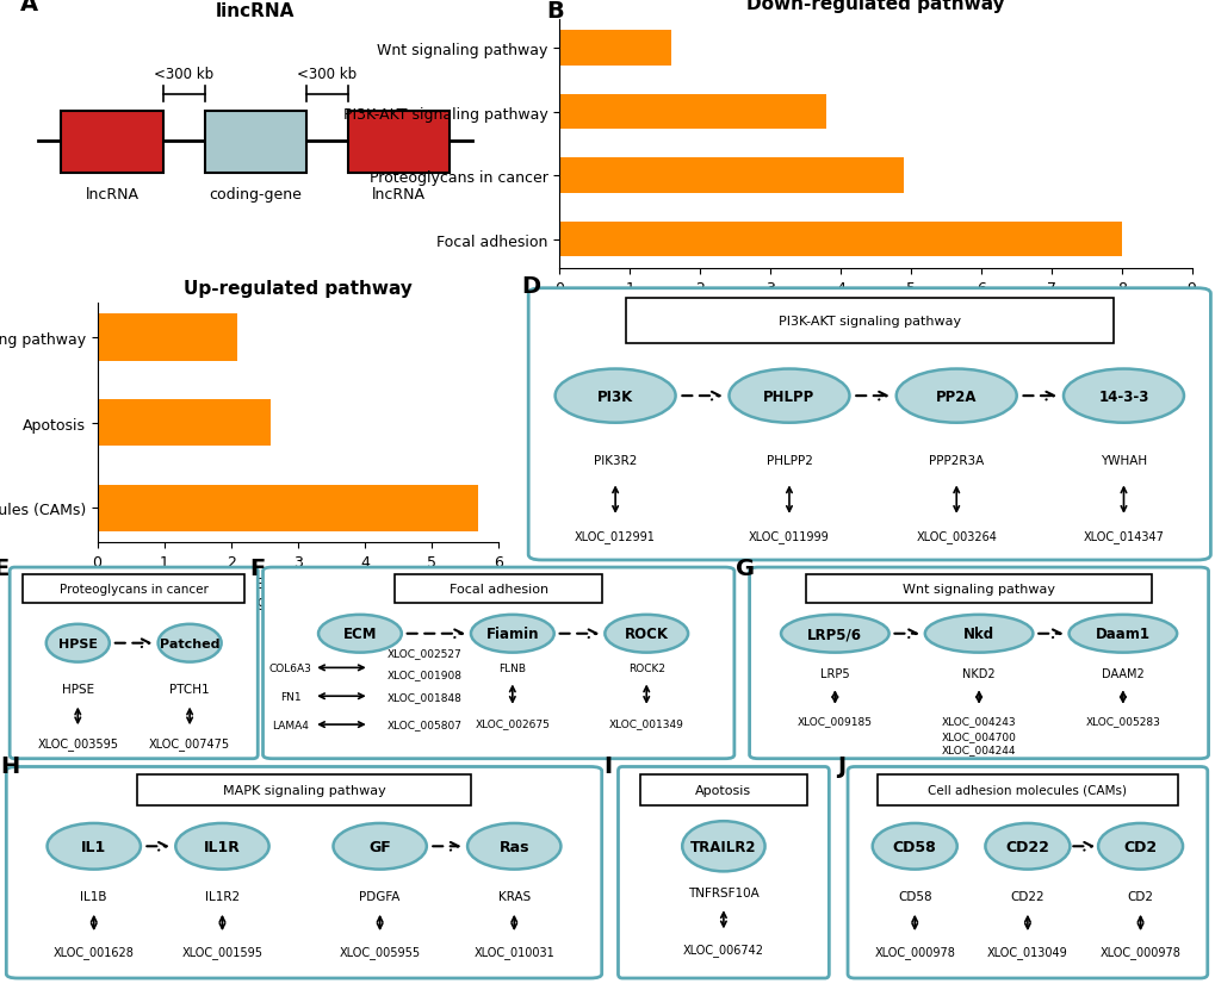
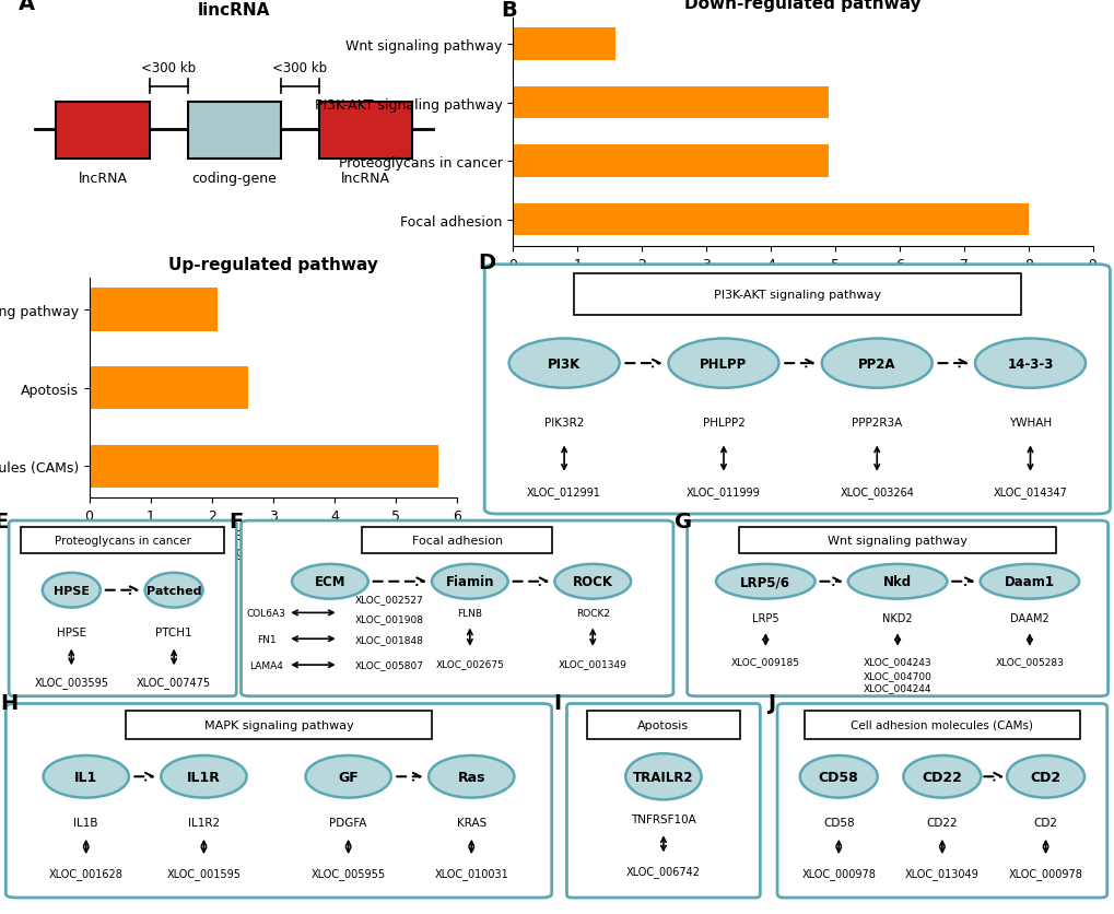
PI3K-AKT signaling pathway: 3.8 -> 4.9
